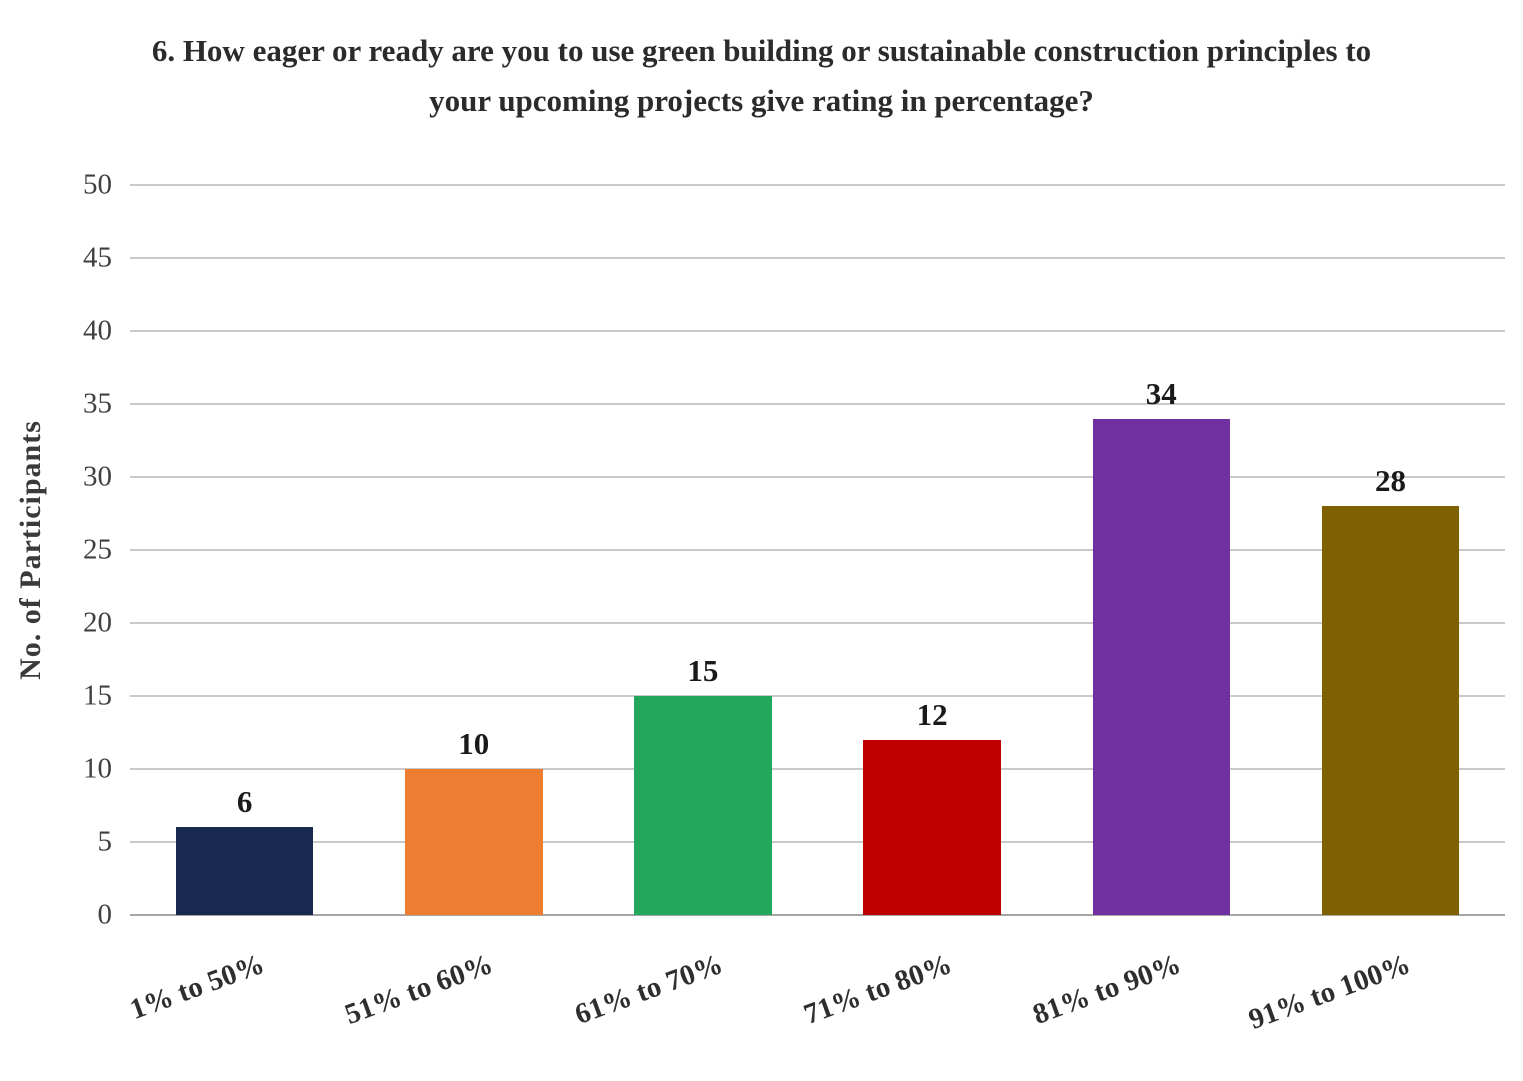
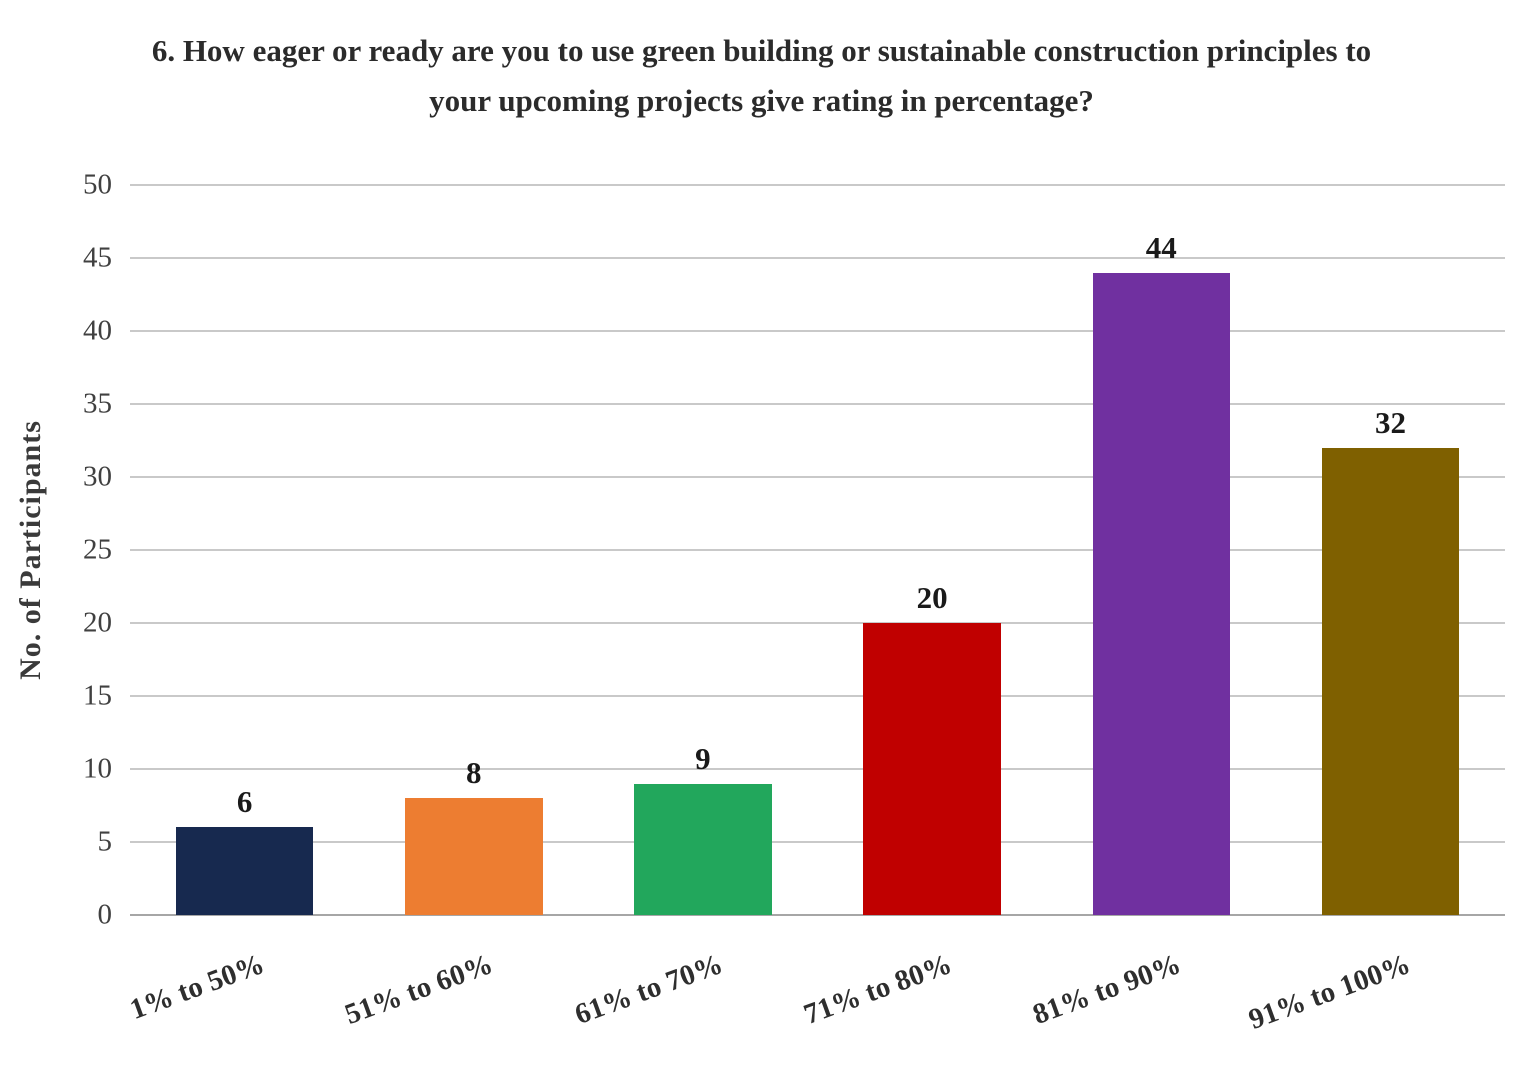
51% to 60%: 10 -> 8
61% to 70%: 15 -> 9
71% to 80%: 12 -> 20
81% to 90%: 34 -> 44
91% to 100%: 28 -> 32
